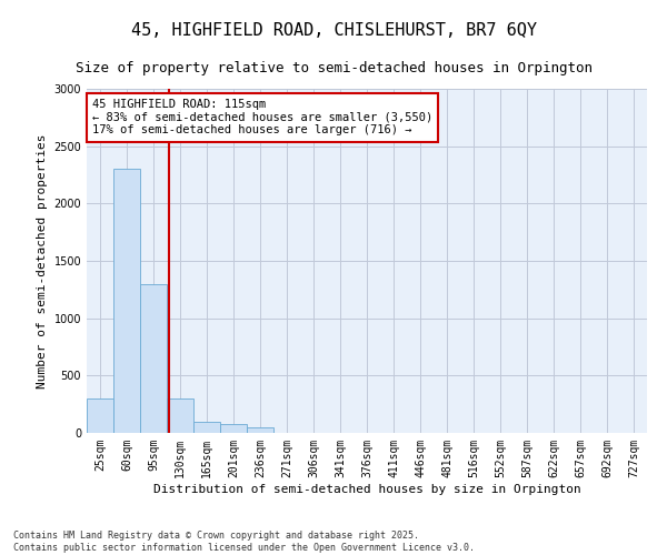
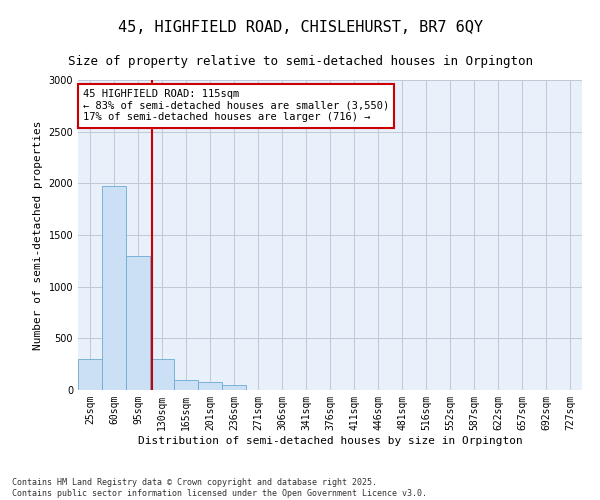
60sqm: 2300 -> 1970
